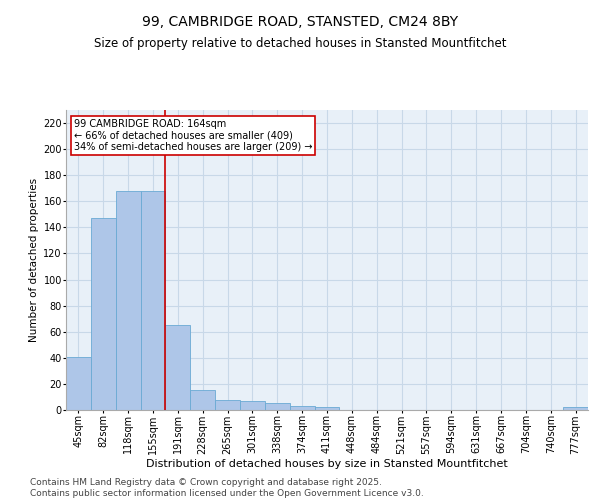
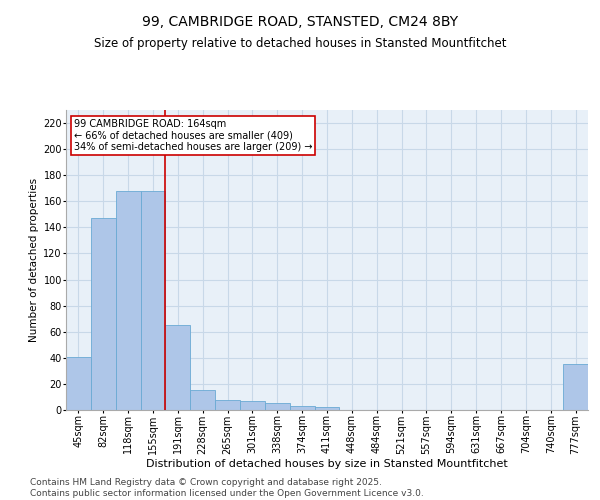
777sqm: 2 -> 35
